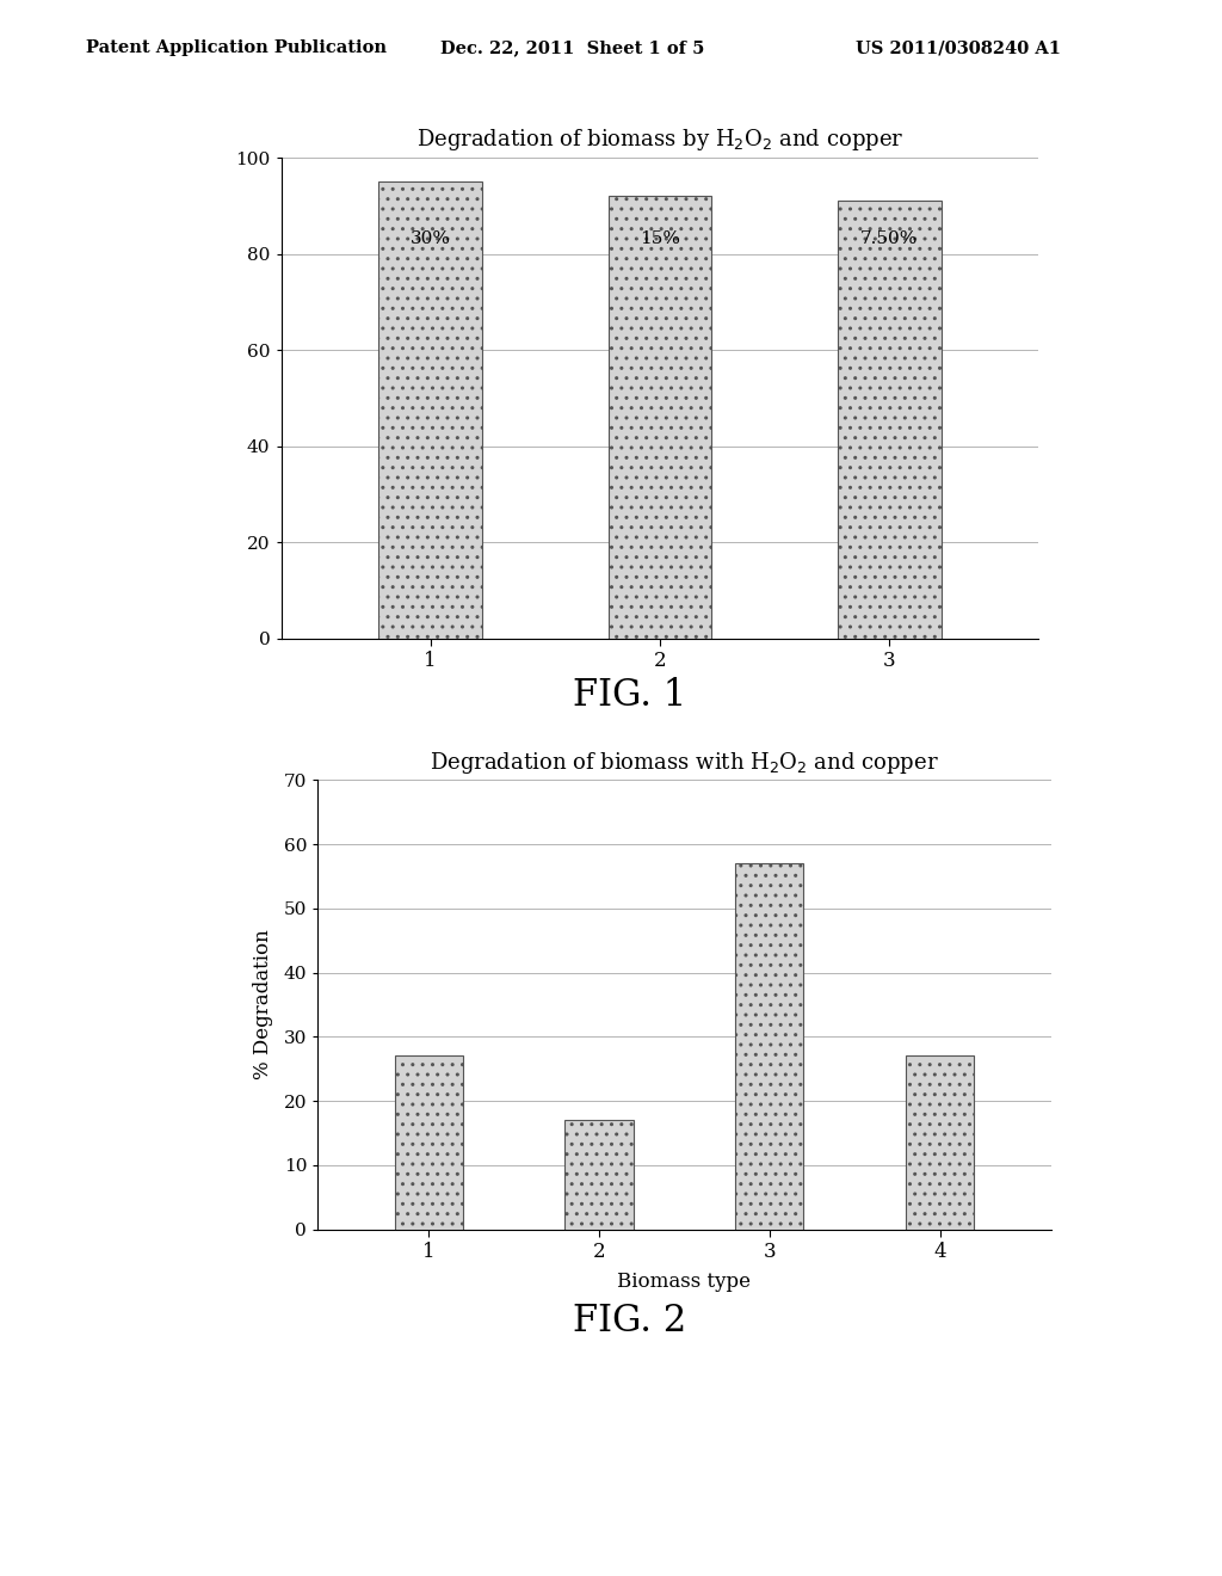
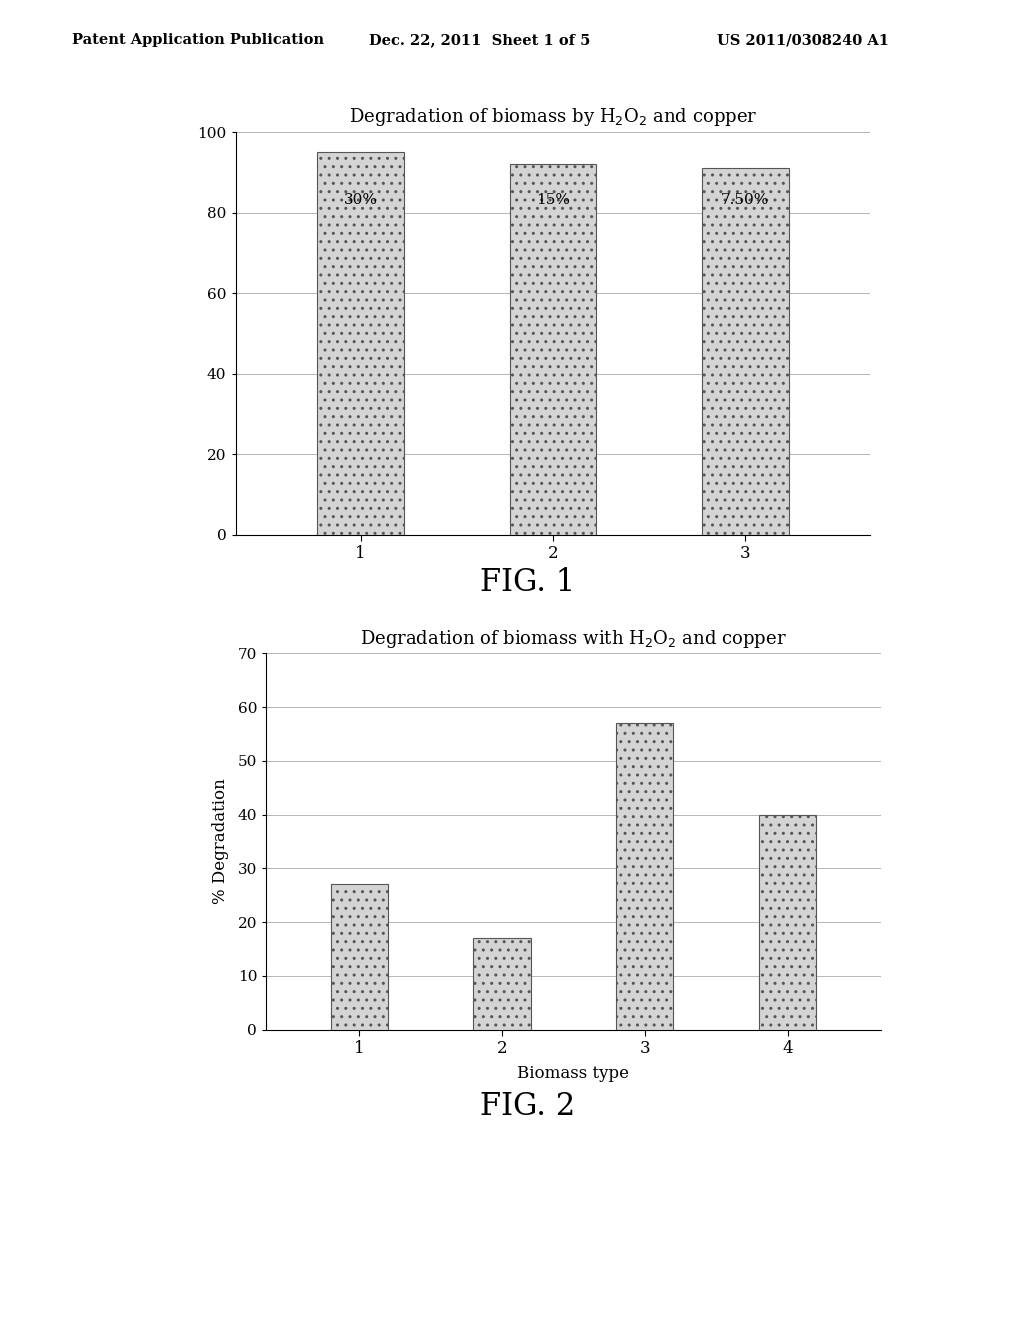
4: 27 -> 40
